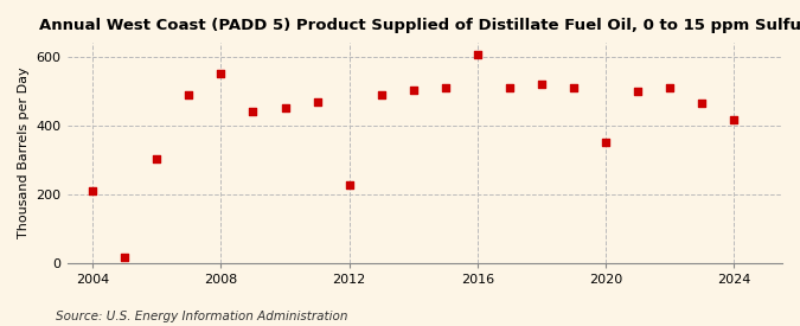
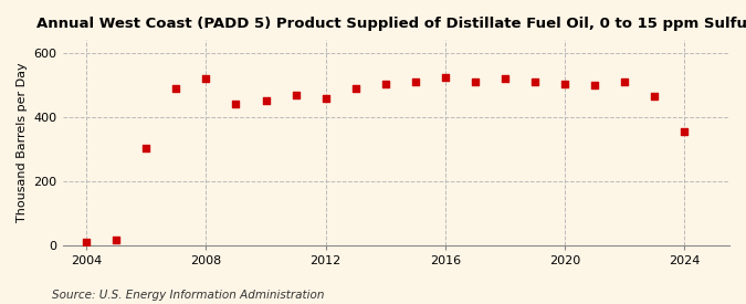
2004: 210 -> 10
2008: 550 -> 519
2012: 225 -> 458
2016: 605 -> 523
2020: 350 -> 501
2024: 415 -> 353
